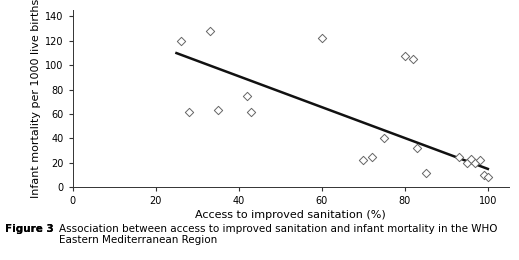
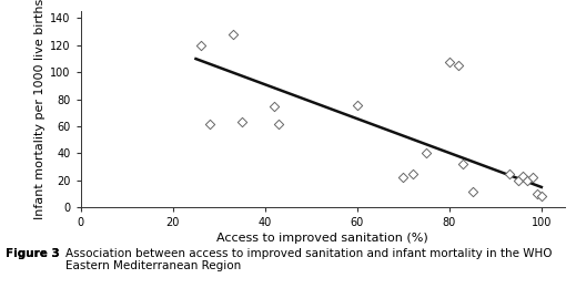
60: 122 -> 76
